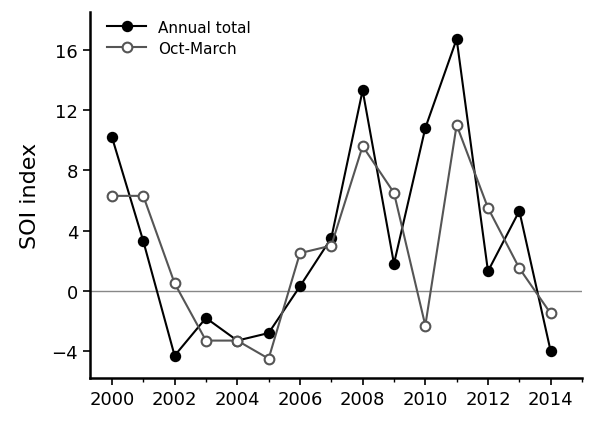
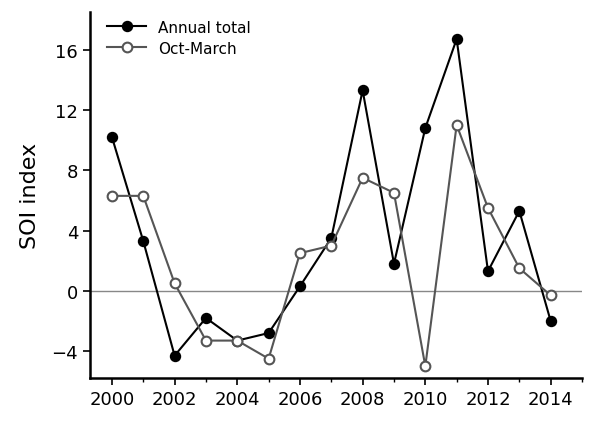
Oct-March/2008: 9.6 -> 7.5
Oct-March/2010: -2.3 -> -5.0
Annual total/2014: -4.0 -> -2.0
Oct-March/2014: -1.5 -> -0.3
